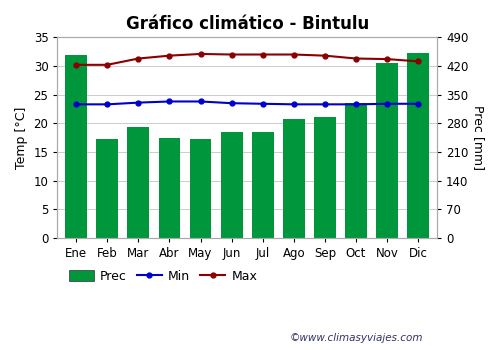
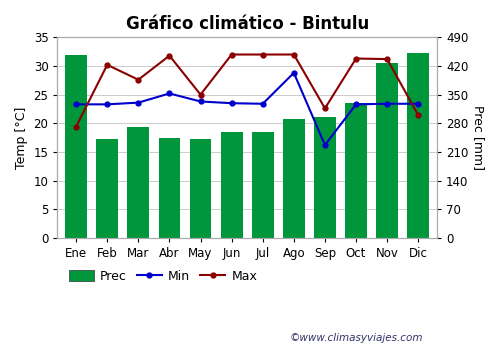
Max/Ene: 30.2 -> 19.4
Max/Mar: 31.3 -> 27.6
Min/Abr: 23.8 -> 25.2
Max/May: 32.1 -> 25.0
Min/Ago: 23.3 -> 28.8
Min/Sep: 23.3 -> 16.2
Max/Sep: 31.8 -> 22.6
Max/Dic: 30.8 -> 21.4
